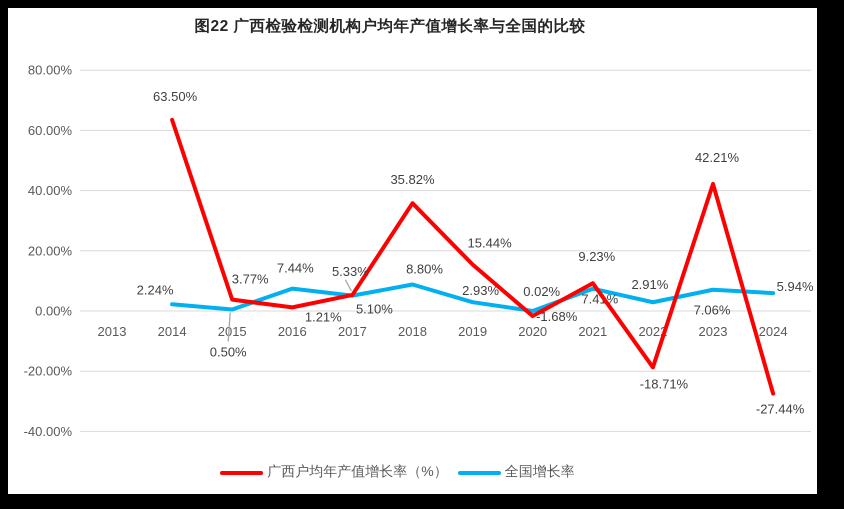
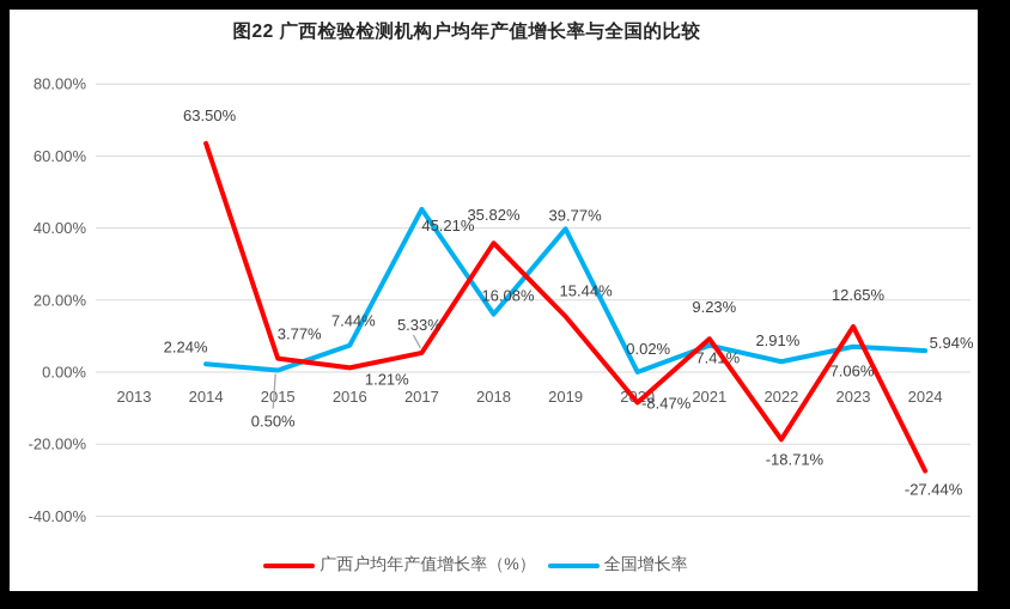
全国增长率/2017: 5.10% -> 45.21%
全国增长率/2018: 8.80% -> 16.08%
全国增长率/2019: 2.93% -> 39.77%
广西户均年产值增长率（%）/2020: -1.68% -> -8.47%
广西户均年产值增长率（%）/2023: 42.21% -> 12.65%
